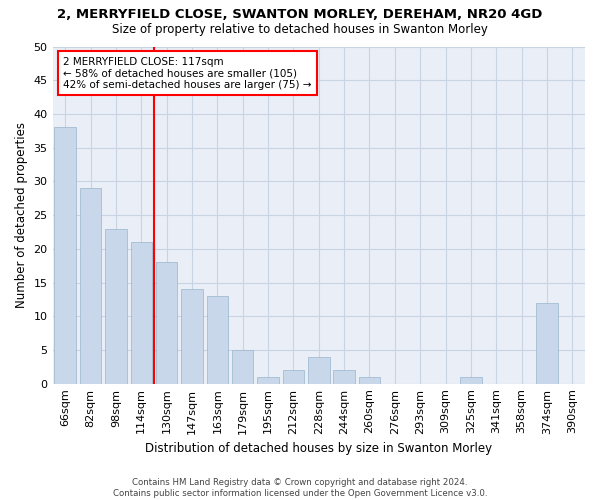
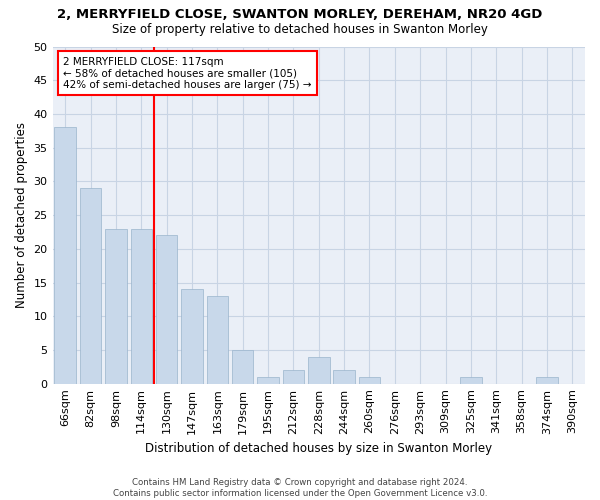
114sqm: 21 -> 23
130sqm: 18 -> 22
374sqm: 12 -> 1
